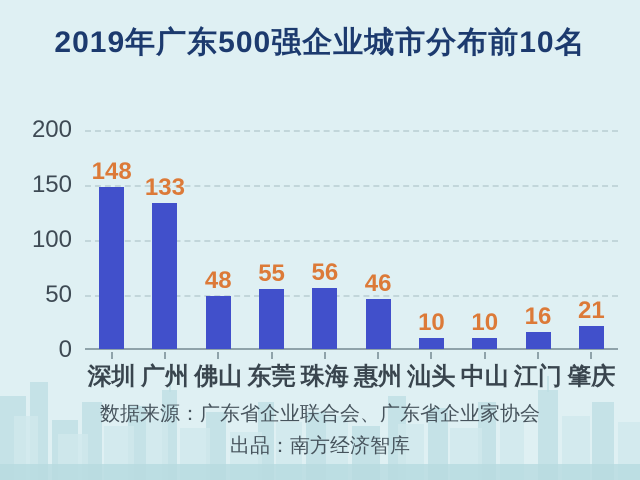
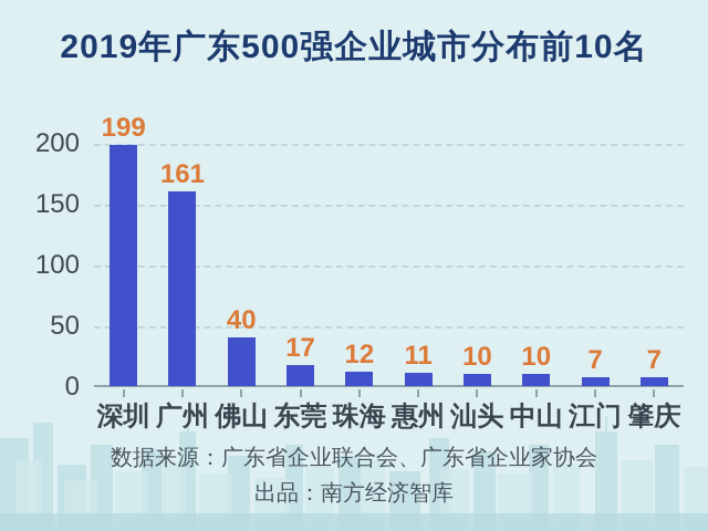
深圳: 148 -> 199
广州: 133 -> 161
佛山: 48 -> 40
东莞: 55 -> 17
珠海: 56 -> 12
惠州: 46 -> 11
江门: 16 -> 7
肇庆: 21 -> 7
